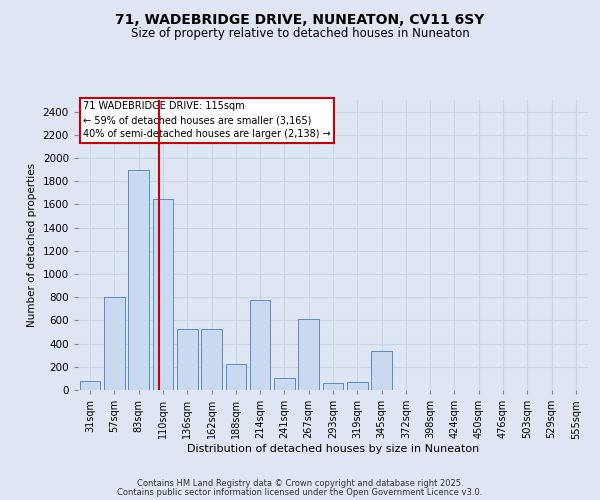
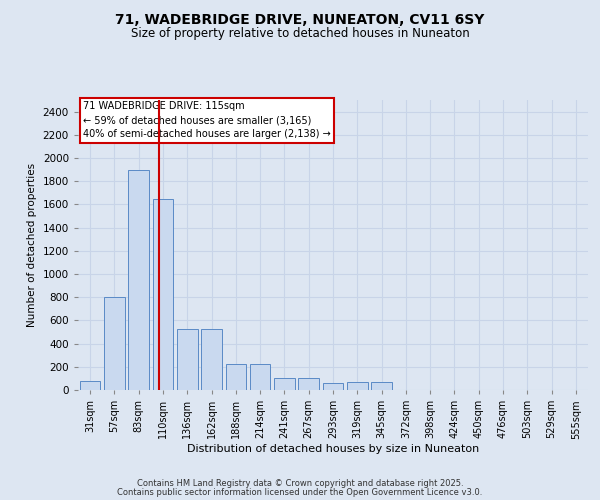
214sqm: 780 -> 220
267sqm: 610 -> 100
345sqm: 340 -> 70
